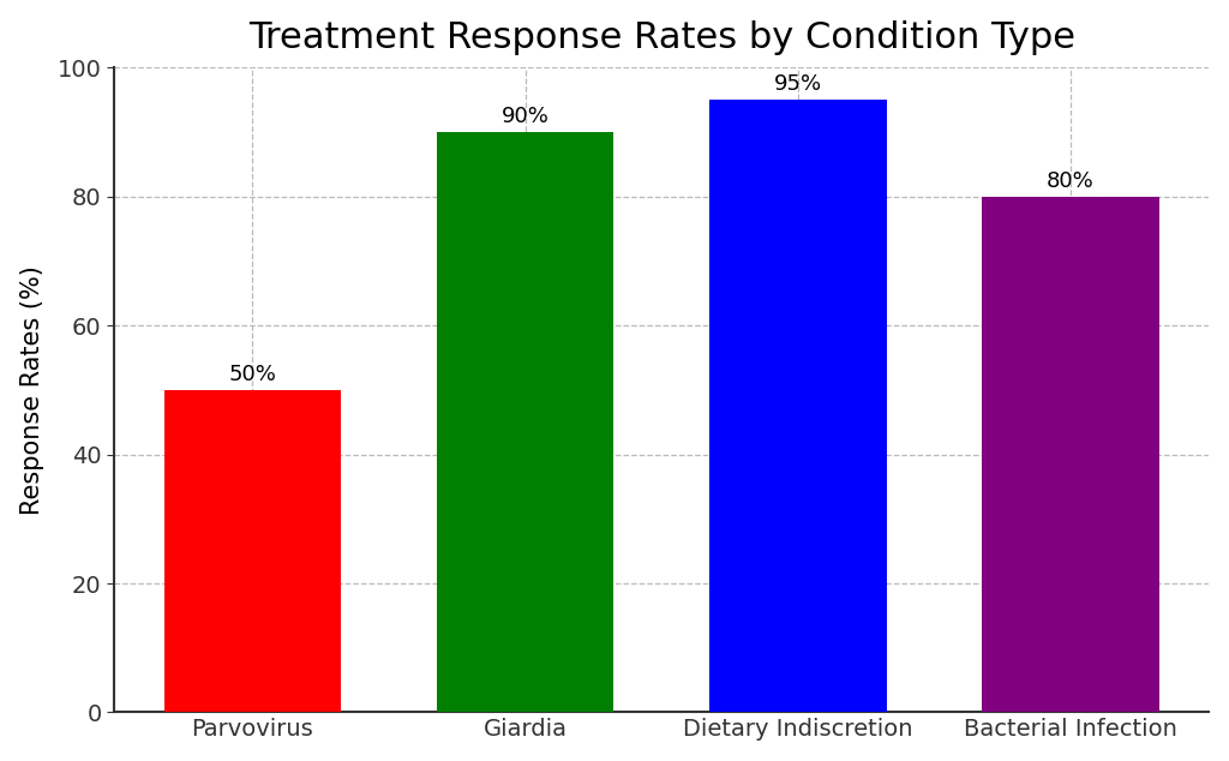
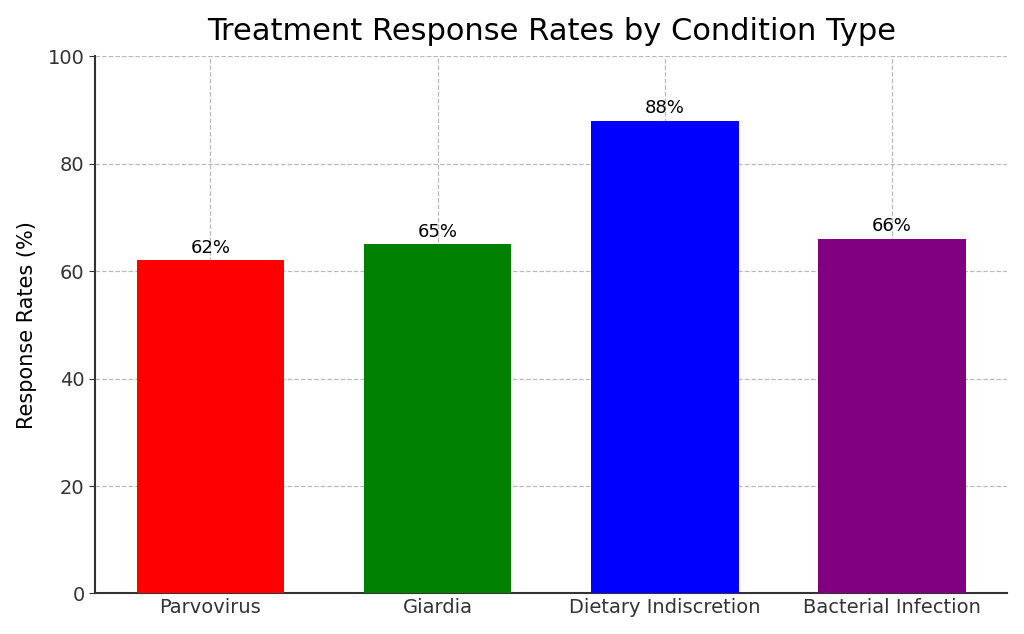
Parvovirus: 50% -> 62%
Giardia: 90% -> 65%
Dietary Indiscretion: 95% -> 88%
Bacterial Infection: 80% -> 66%
